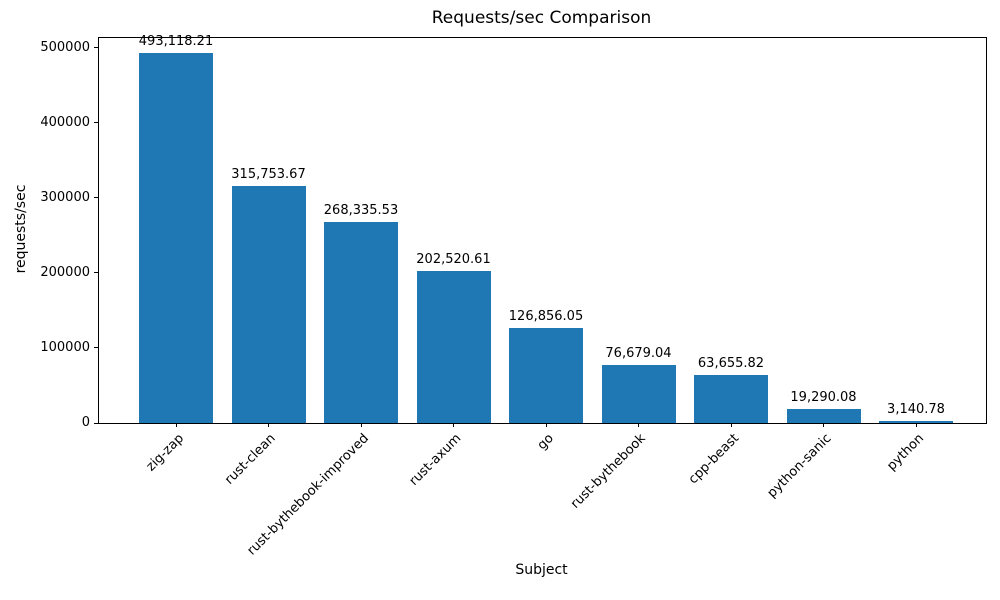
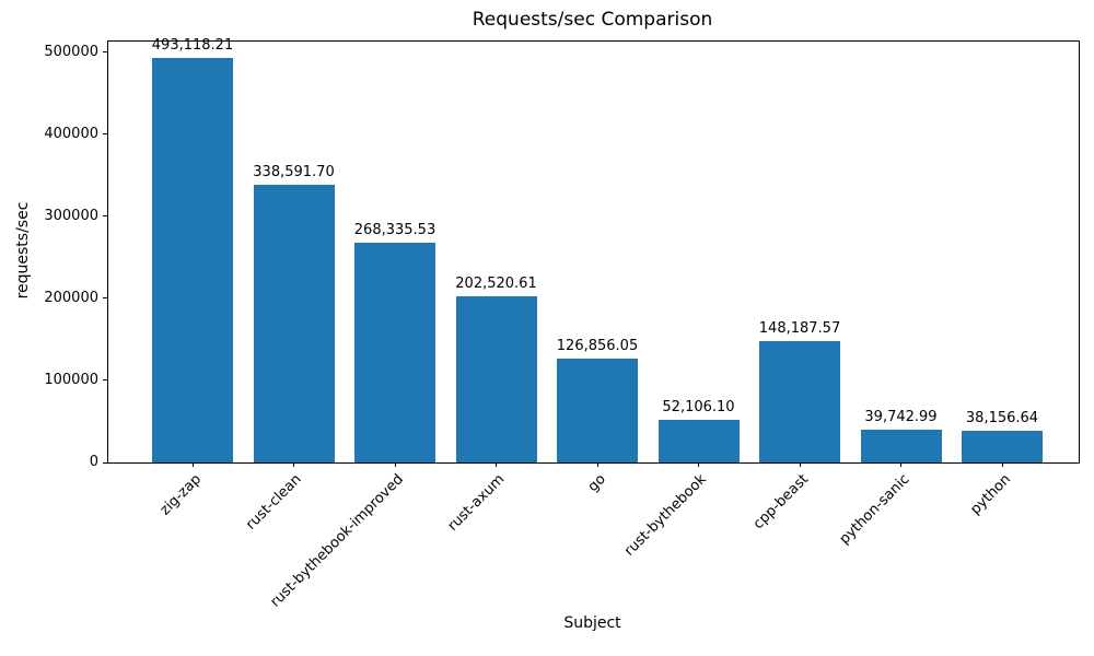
rust-clean: 315,753.67 -> 338,591.70
rust-bythebook: 76,679.04 -> 52,106.10
cpp-beast: 63,655.82 -> 148,187.57
python-sanic: 19,290.08 -> 39,742.99
python: 3,140.78 -> 38,156.64
